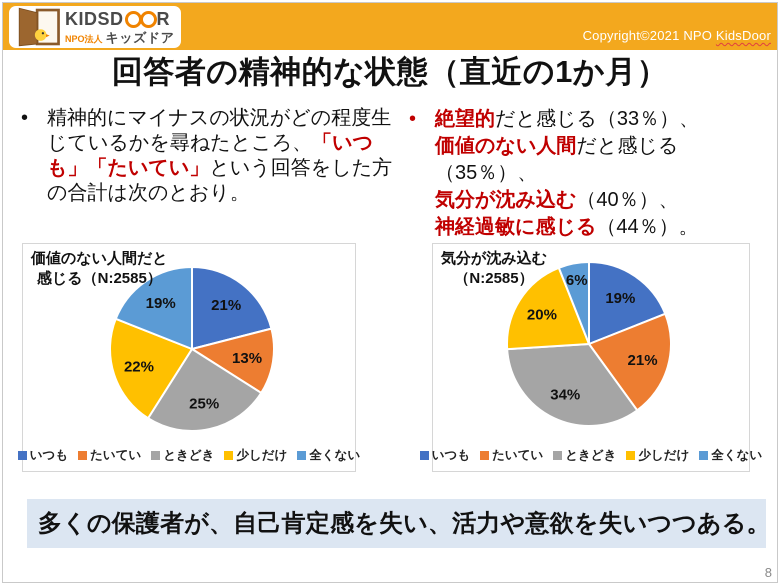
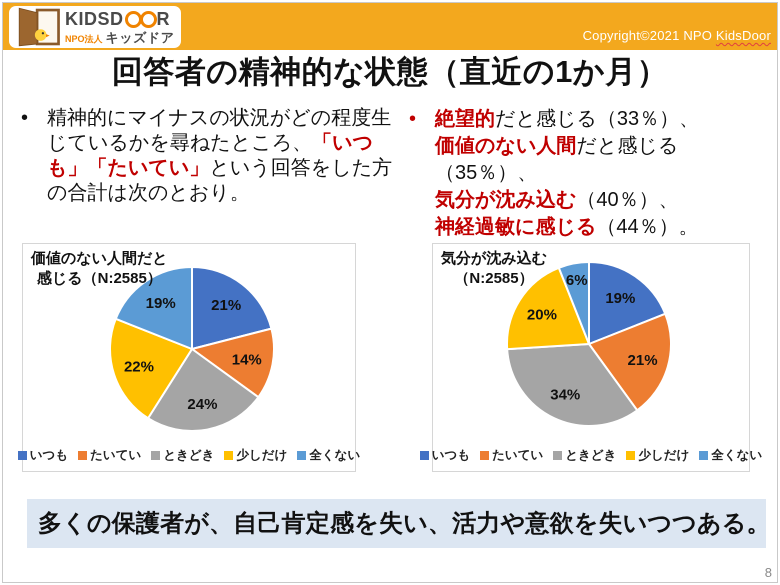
価値のない人間だと感じる（N:2585）/たいてい: 13% -> 14%
価値のない人間だと感じる（N:2585）/ときどき: 25% -> 24%
